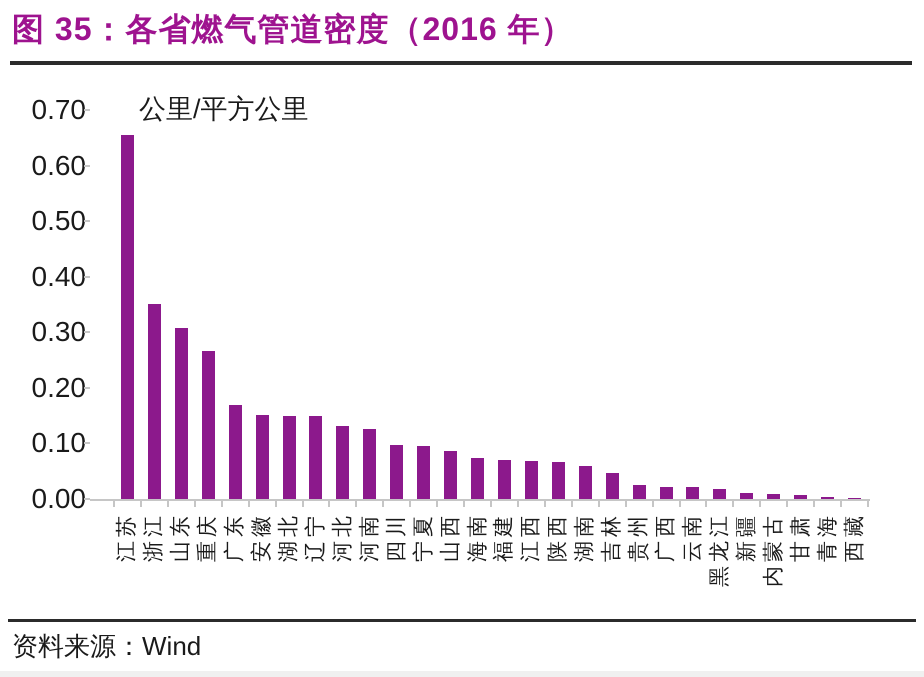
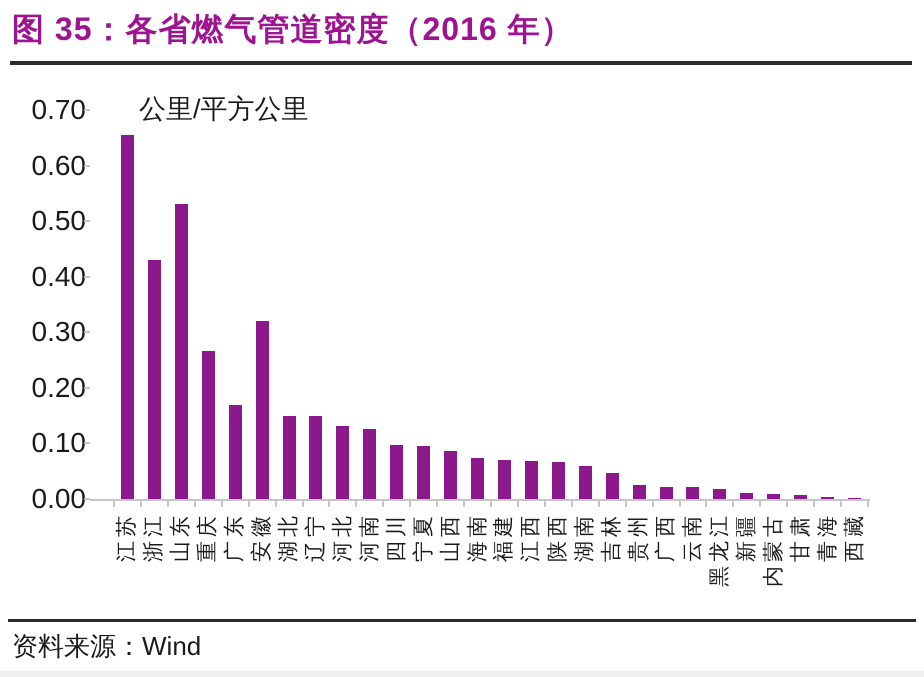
浙江: 0.35 -> 0.43
山东: 0.31 -> 0.53
安徽: 0.15 -> 0.32
